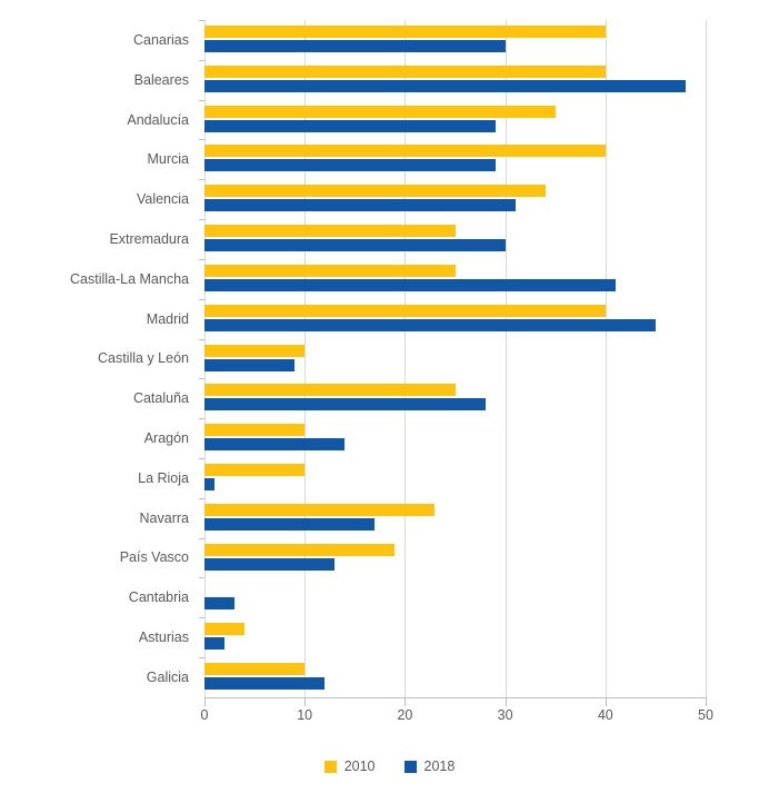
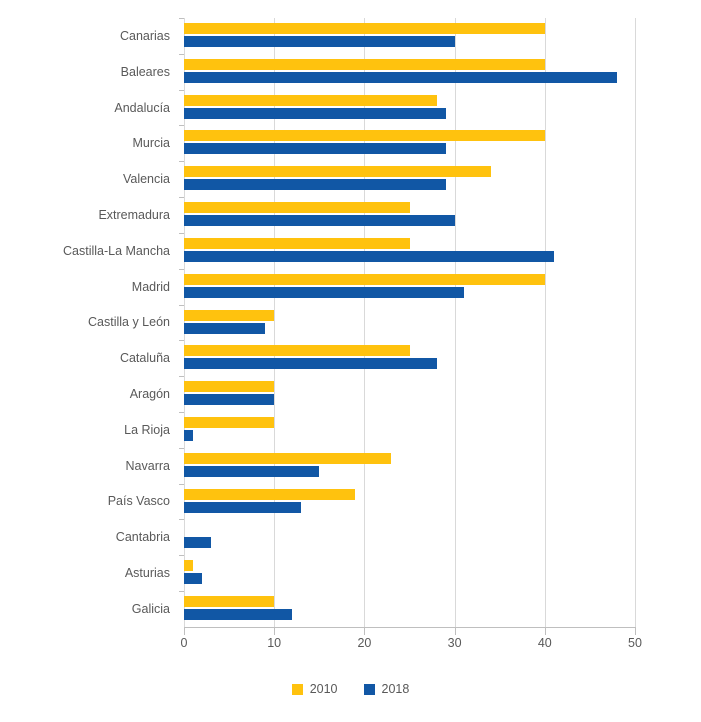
2010/Andalucía: 35 -> 28
2018/Valencia: 31 -> 29
2018/Madrid: 45 -> 31
2018/Aragón: 14 -> 10
2018/Navarra: 17 -> 15
2010/Asturias: 4 -> 1
